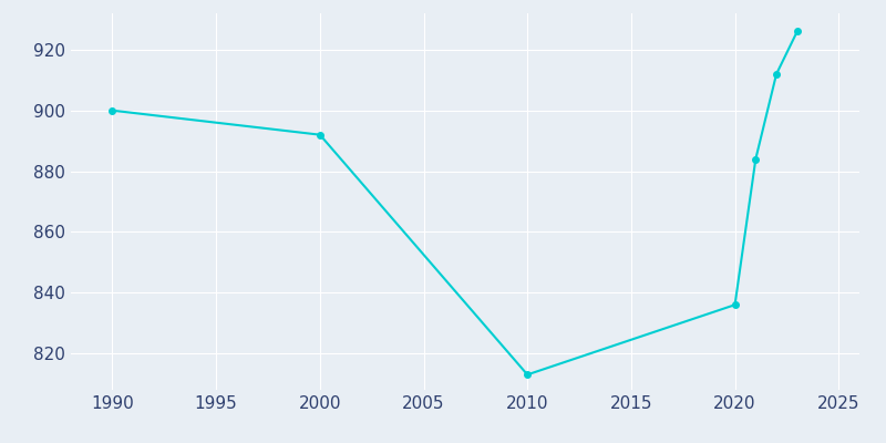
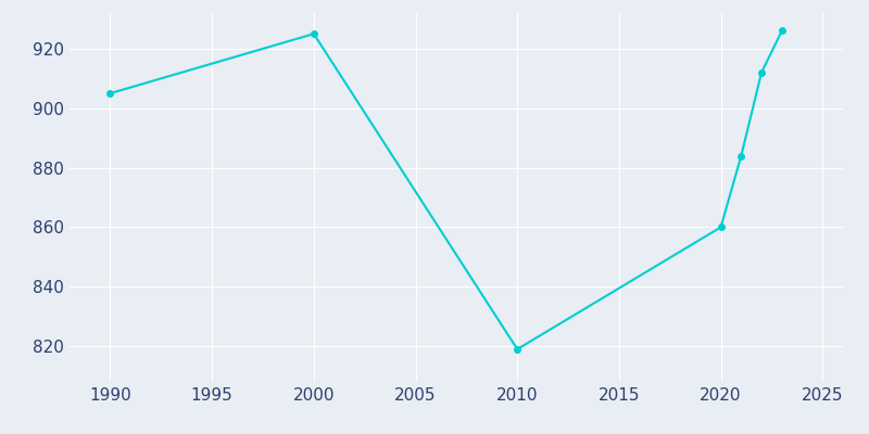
1990: 900 -> 905
2000: 892 -> 925
2010: 813 -> 819
2020: 836 -> 860
